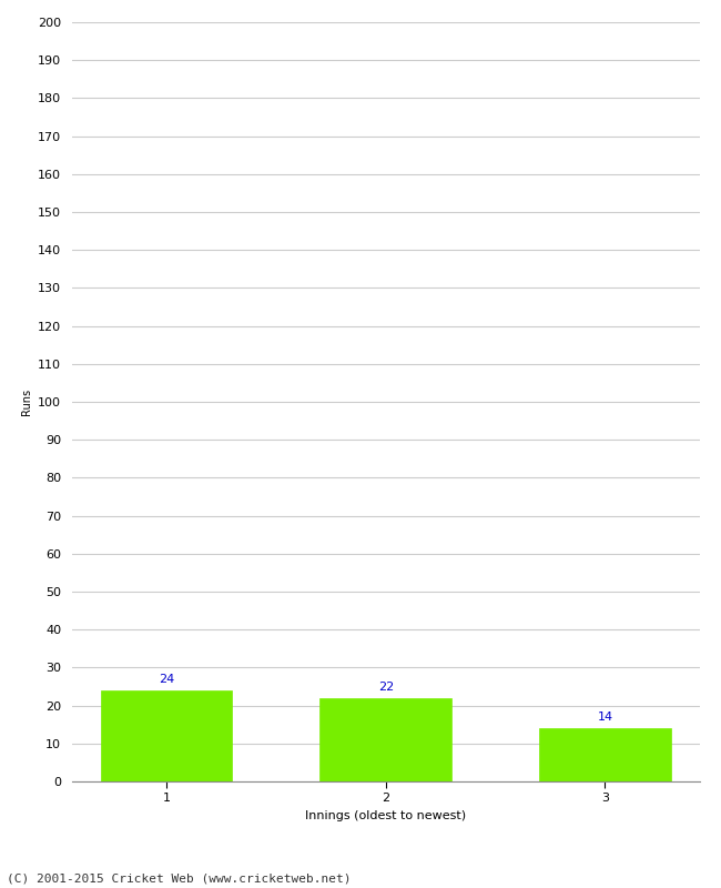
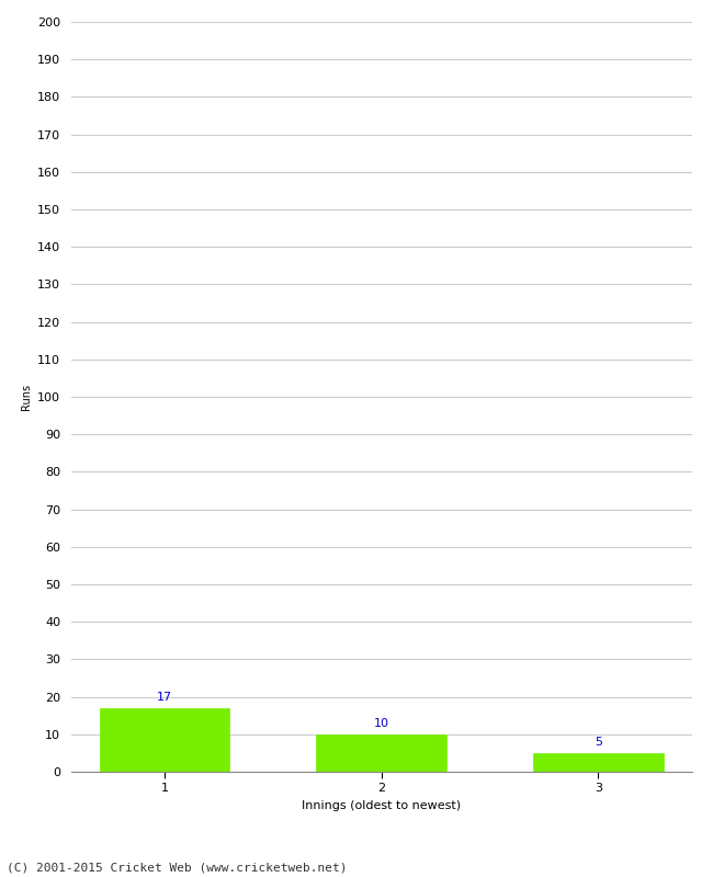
1: 24 -> 17
2: 22 -> 10
3: 14 -> 5
